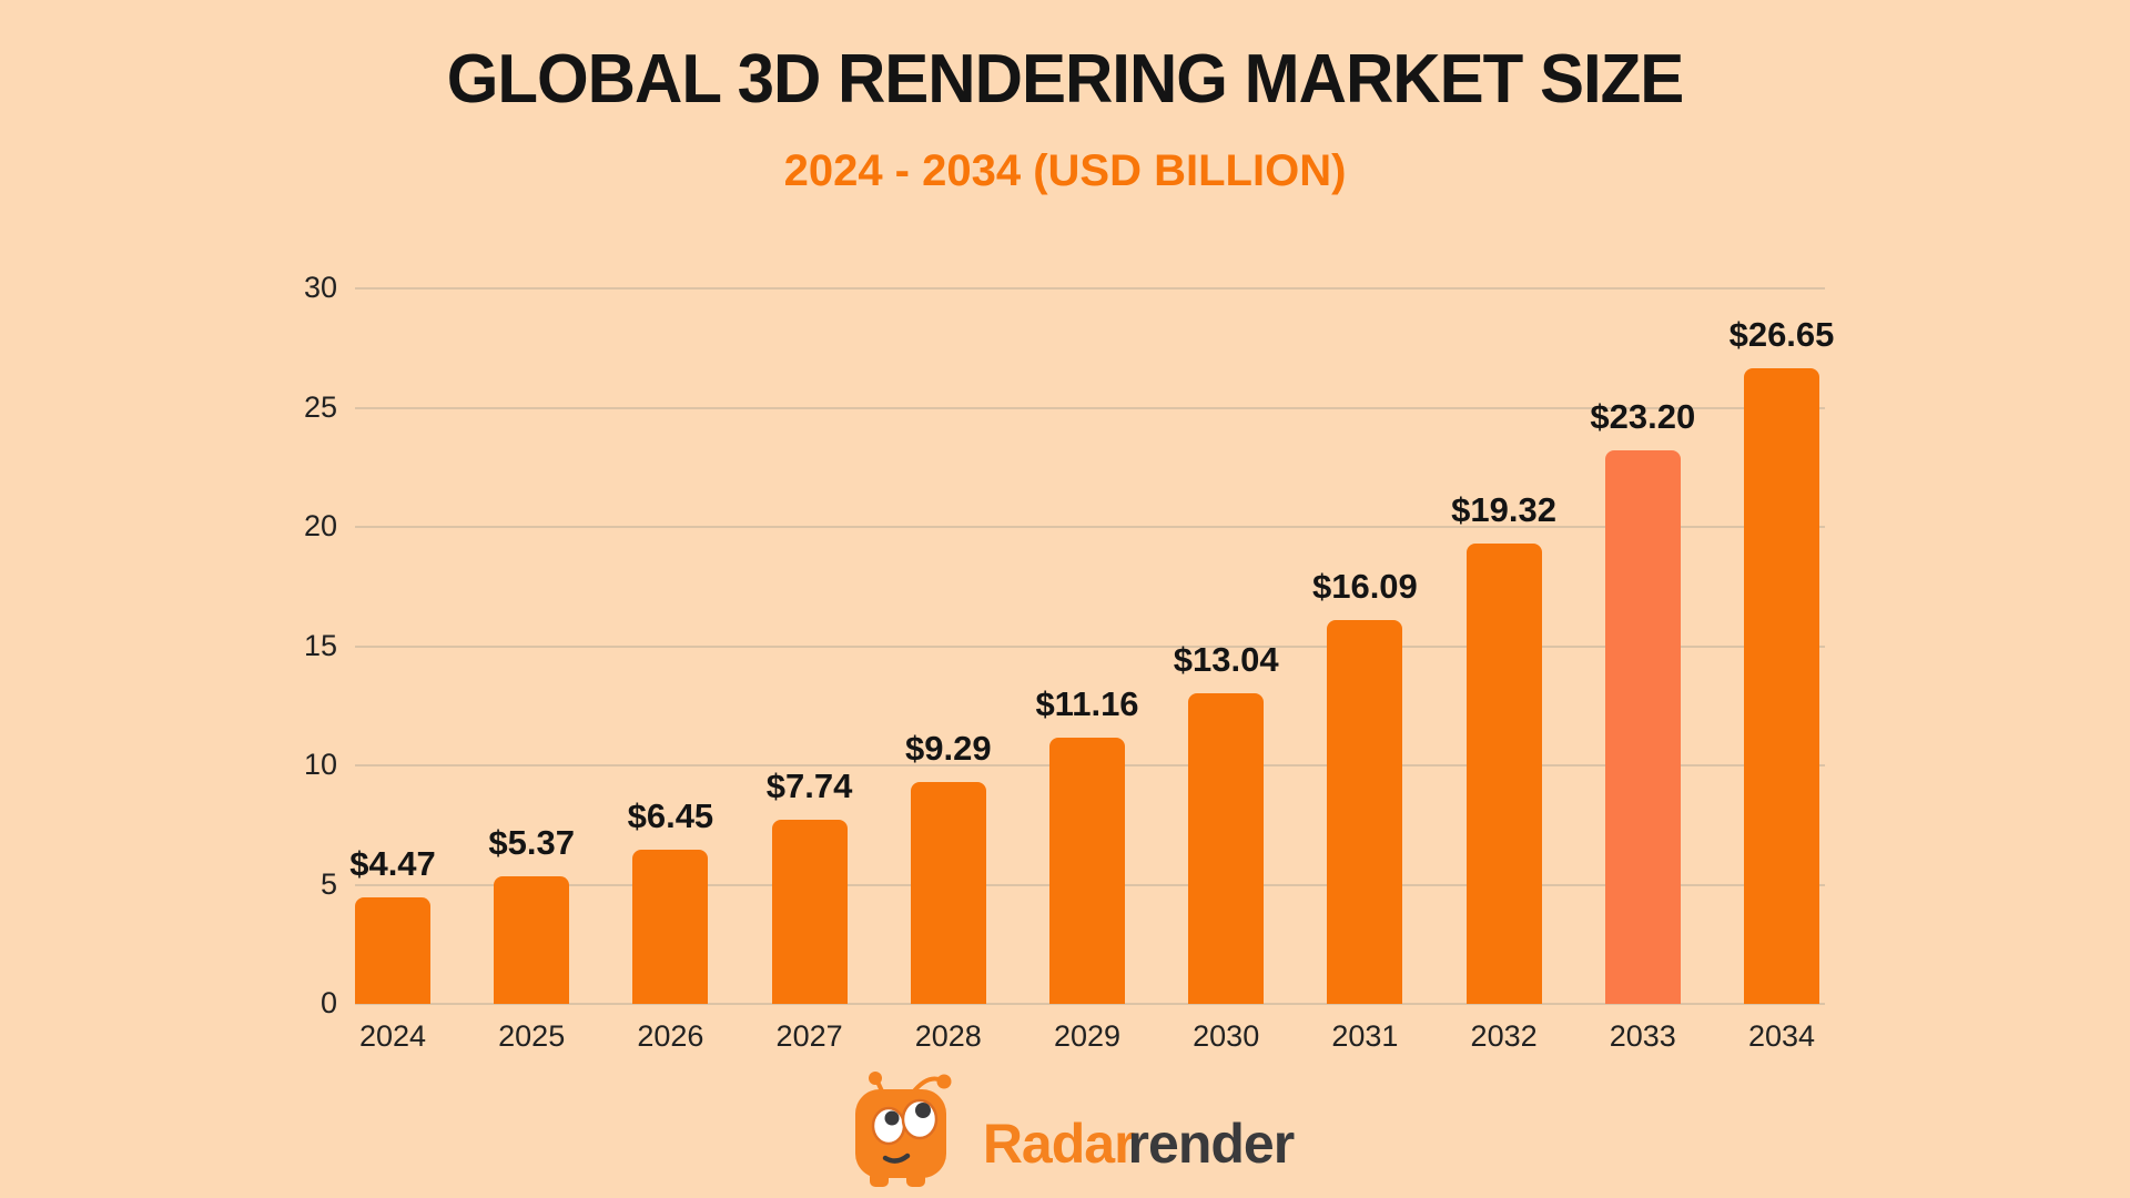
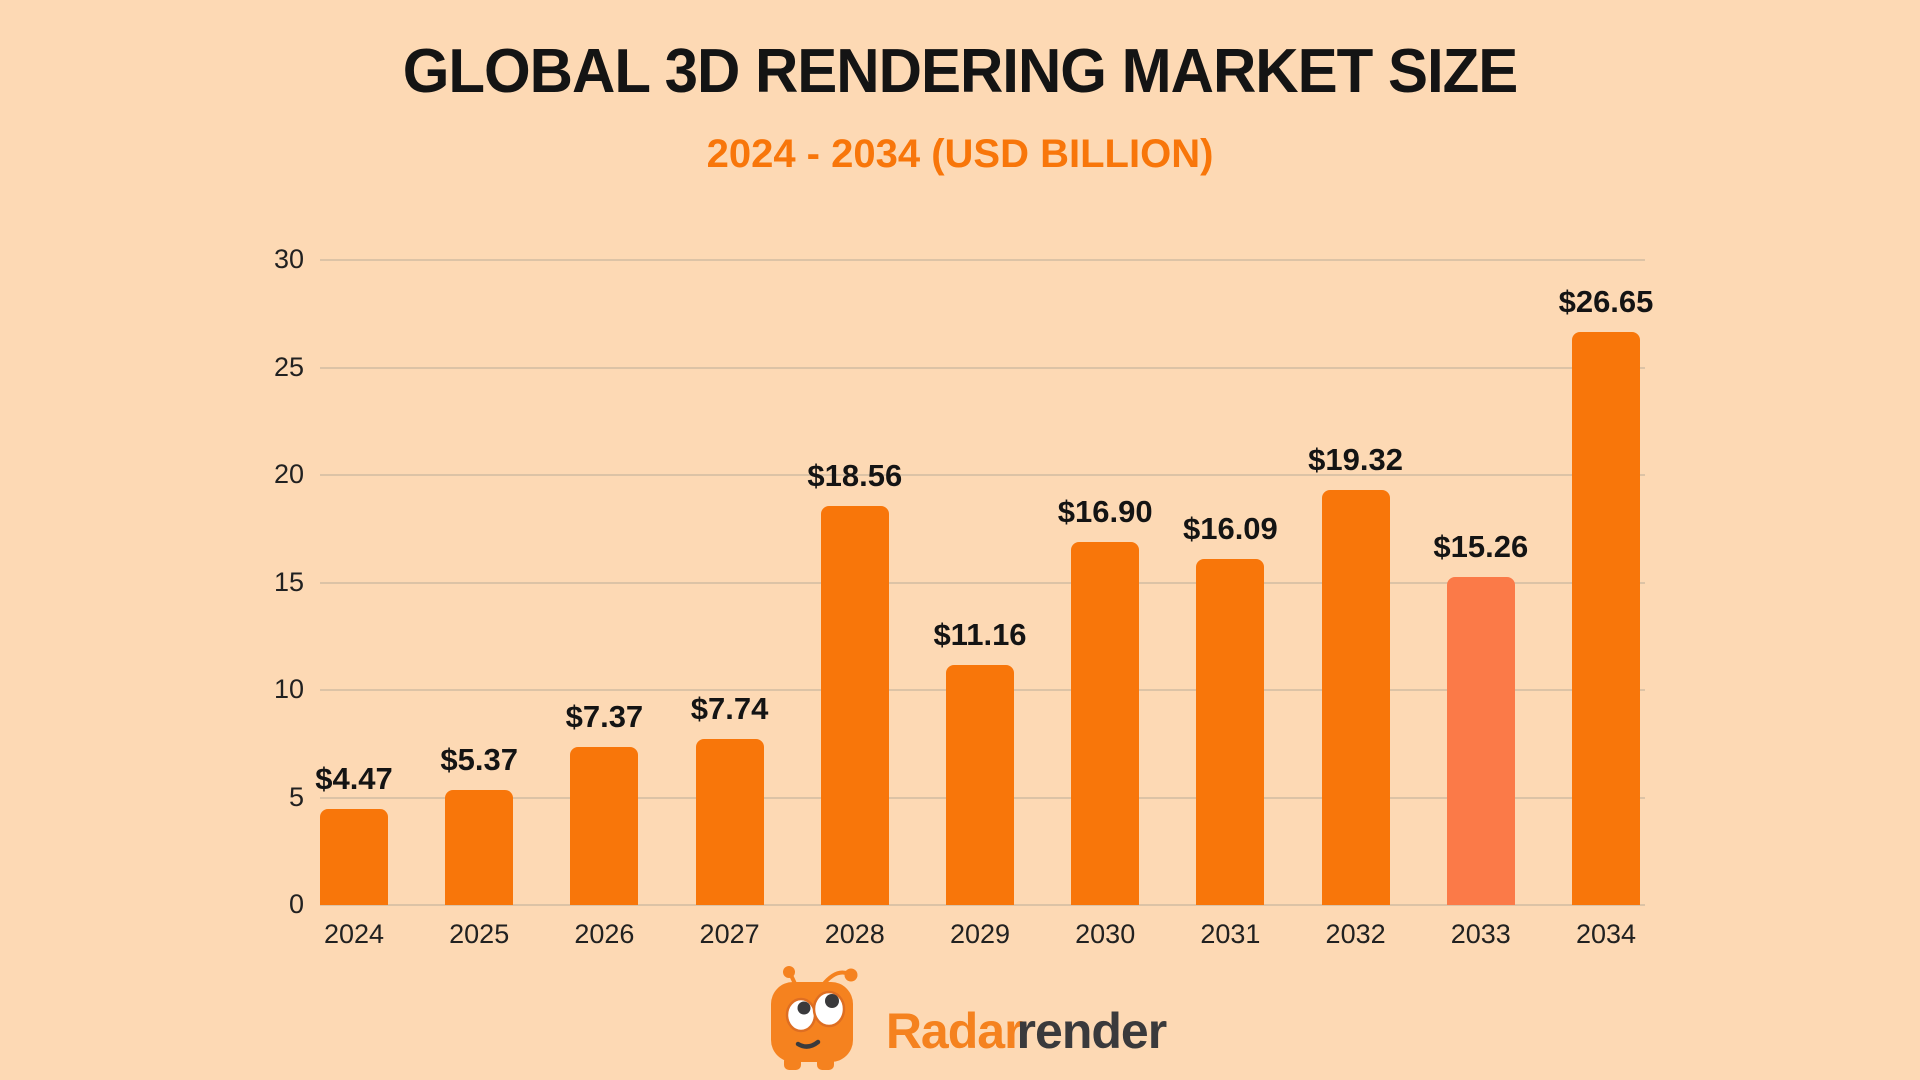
2026: $6.45 -> $7.37
2028: $9.29 -> $18.56
2030: $13.04 -> $16.90
2033: $23.20 -> $15.26
